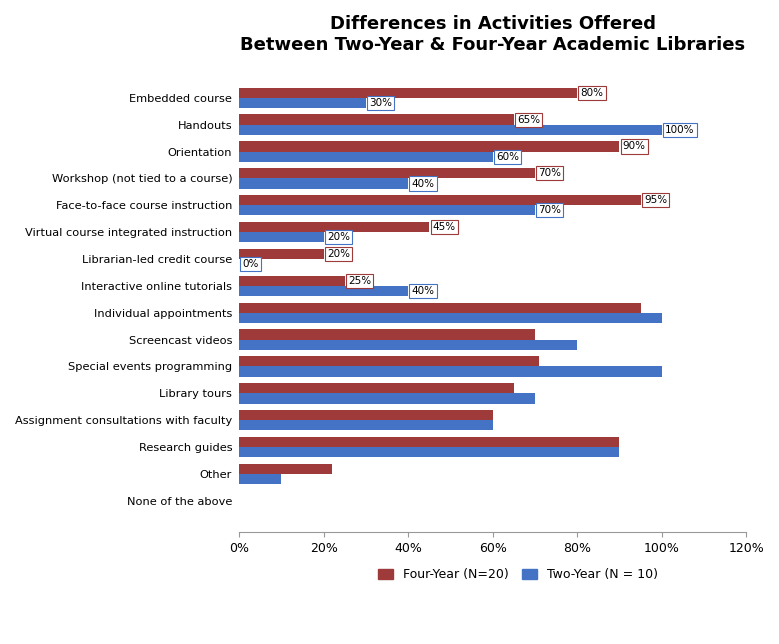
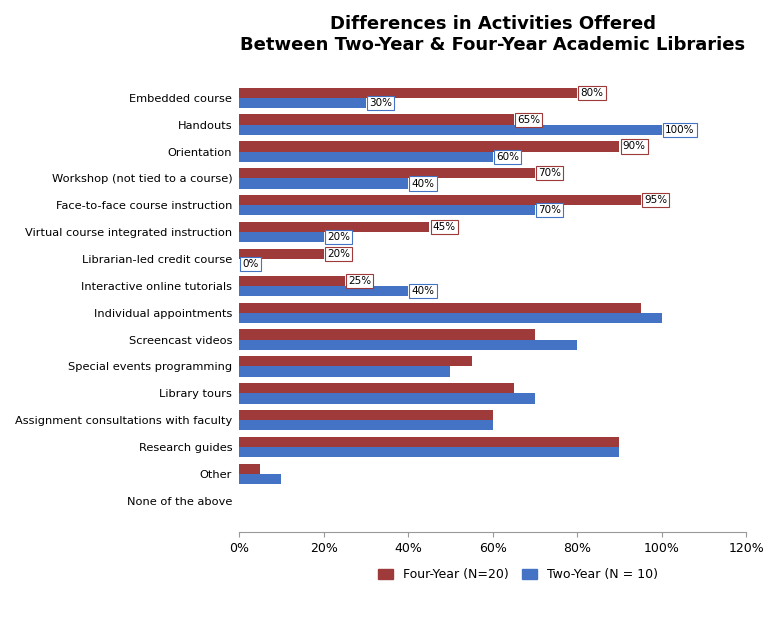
Four-Year (N=20)/Special events programming: 71% -> 55%
Two-Year (N = 10)/Special events programming: 100% -> 50%
Four-Year (N=20)/Other: 22% -> 5%
